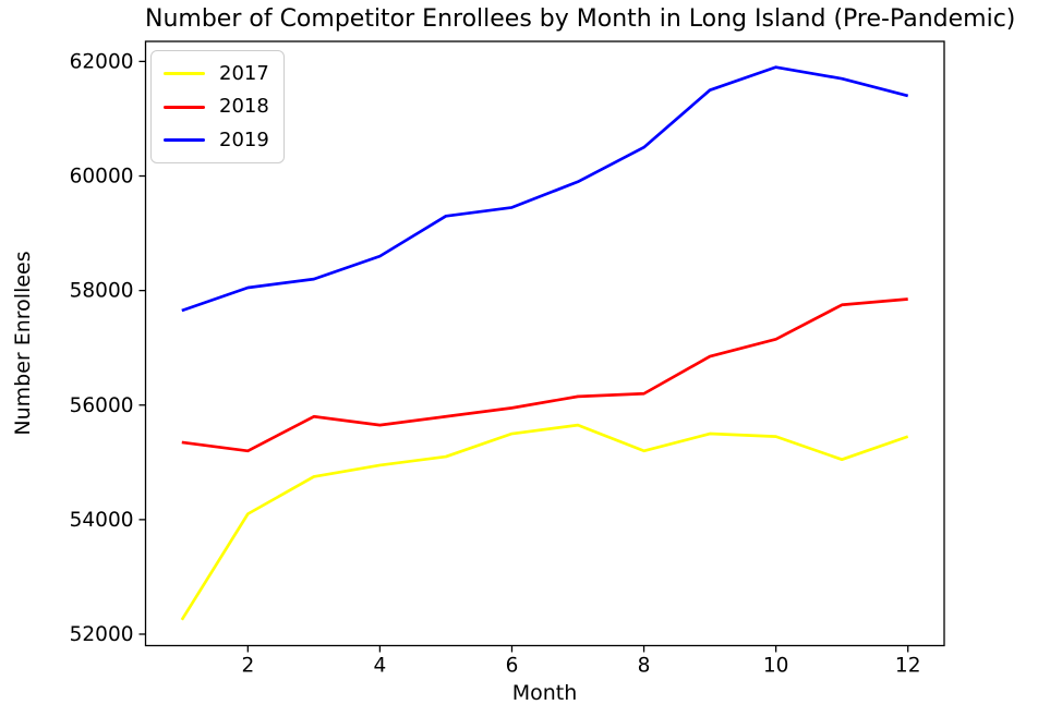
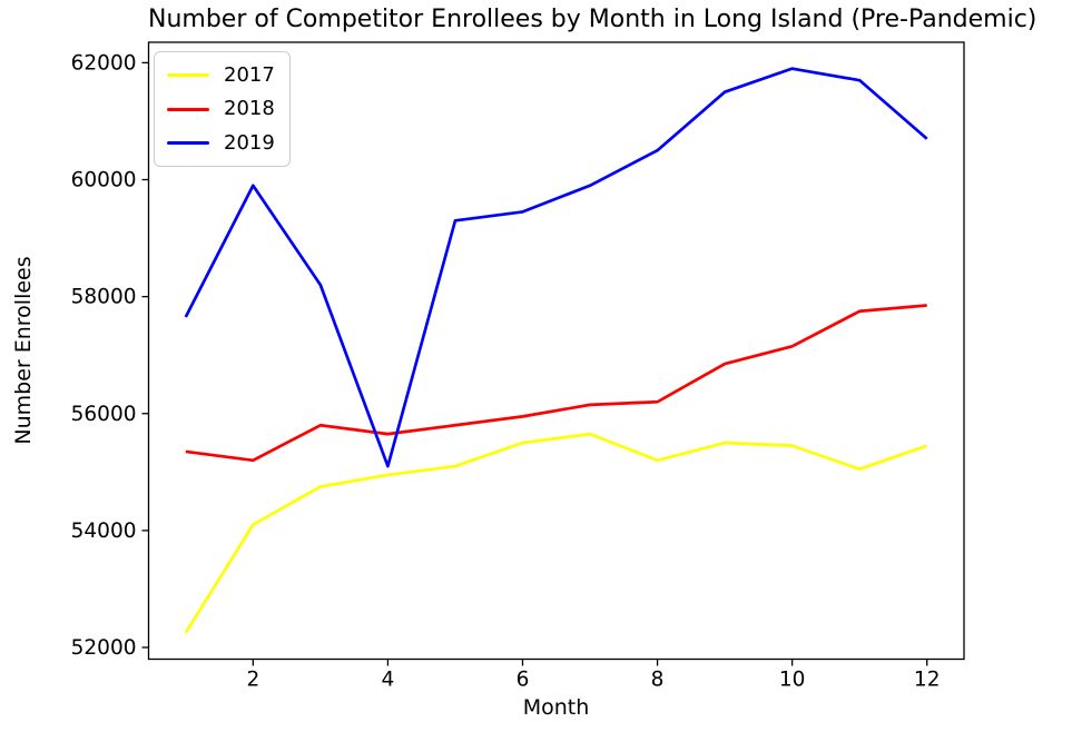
2019/2: 58000 -> 59900
2019/4: 58600 -> 55100
2019/12: 61400 -> 60700
